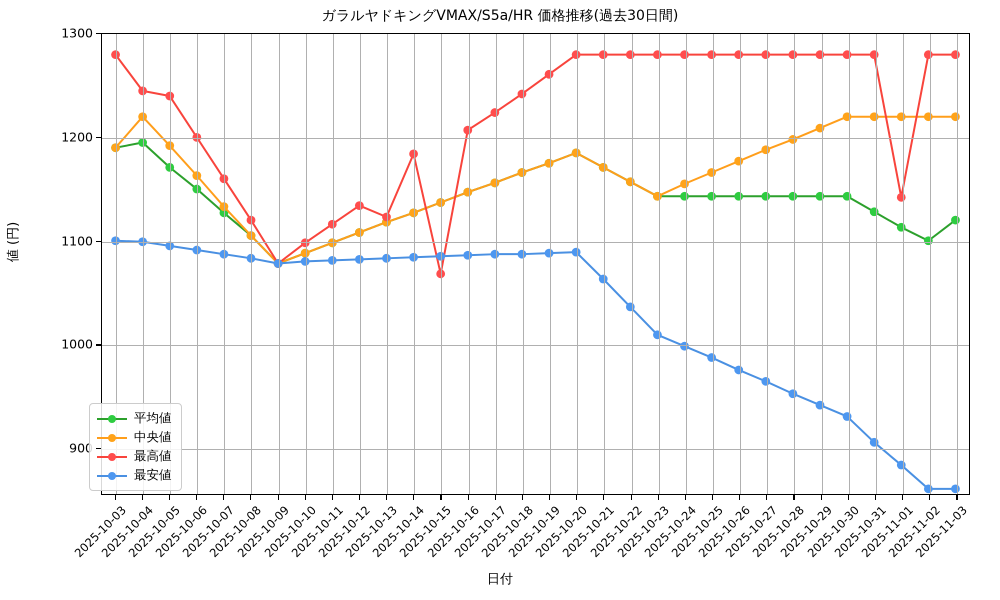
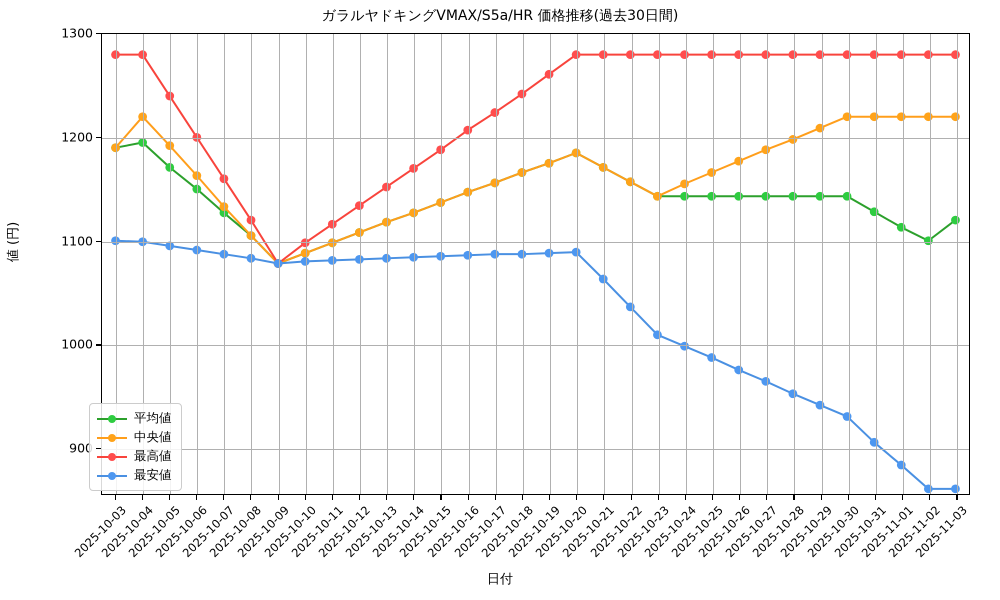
最高値/2025-10-04: 1245 -> 1280
最高値/2025-10-13: 1123 -> 1152
最高値/2025-10-14: 1184 -> 1170
最高値/2025-10-15: 1068 -> 1188
最高値/2025-11-01: 1142 -> 1280
